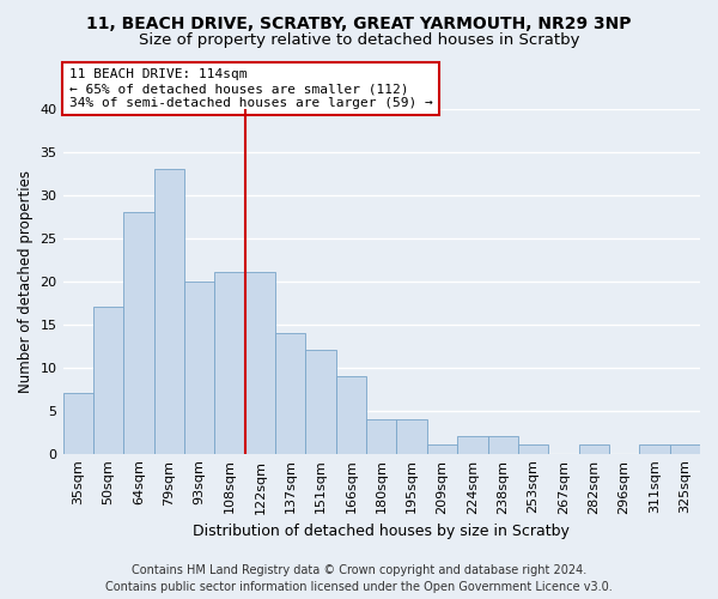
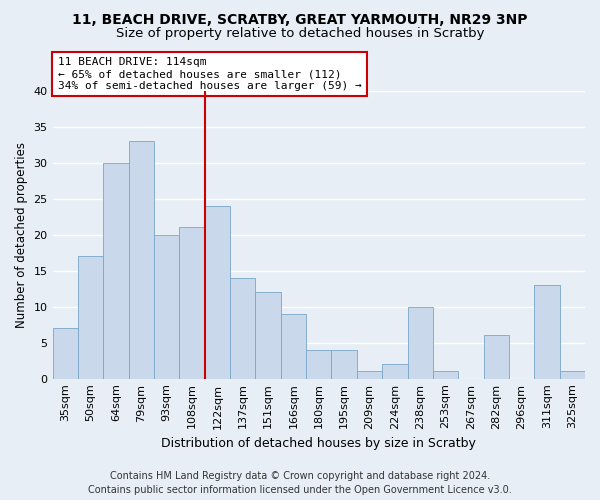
64sqm: 28 -> 30
122sqm: 21 -> 24
238sqm: 2 -> 10
282sqm: 1 -> 6
311sqm: 1 -> 13
